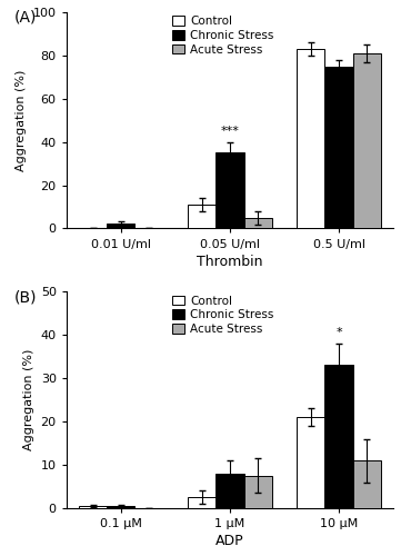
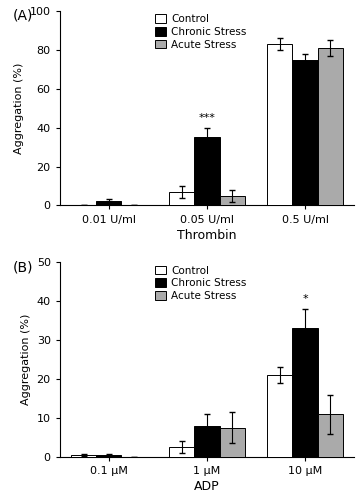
Control/0.05 U/ml: 11 -> 7
